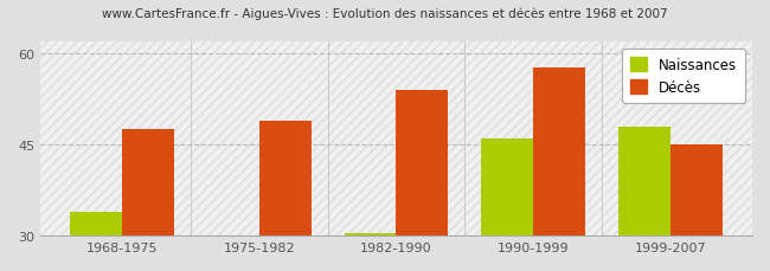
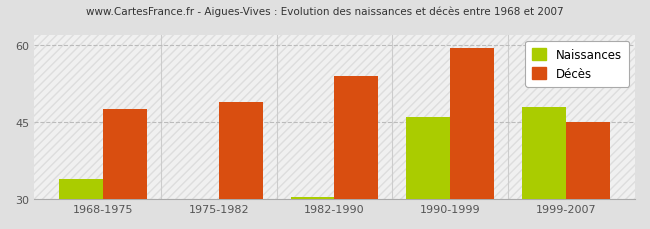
Décès/1990-1999: 57.6 -> 59.5
